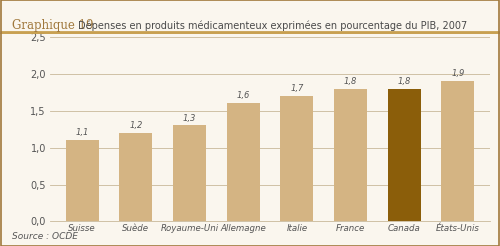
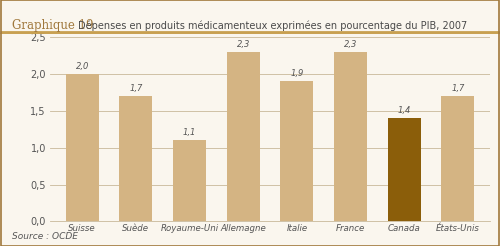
Suisse: 1,1 -> 2,0
Suède: 1,2 -> 1,7
Royaume-Uni: 1,3 -> 1,1
Allemagne: 1,6 -> 2,3
Italie: 1,7 -> 1,9
France: 1,8 -> 2,3
Canada: 1,8 -> 1,4
États-Unis: 1,9 -> 1,7
